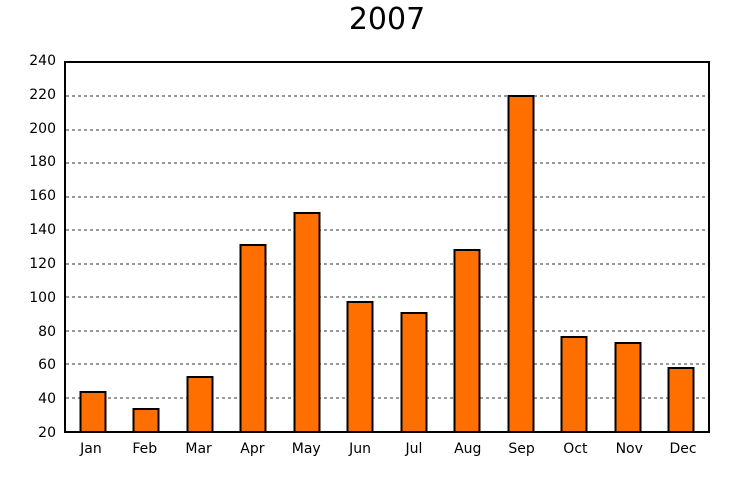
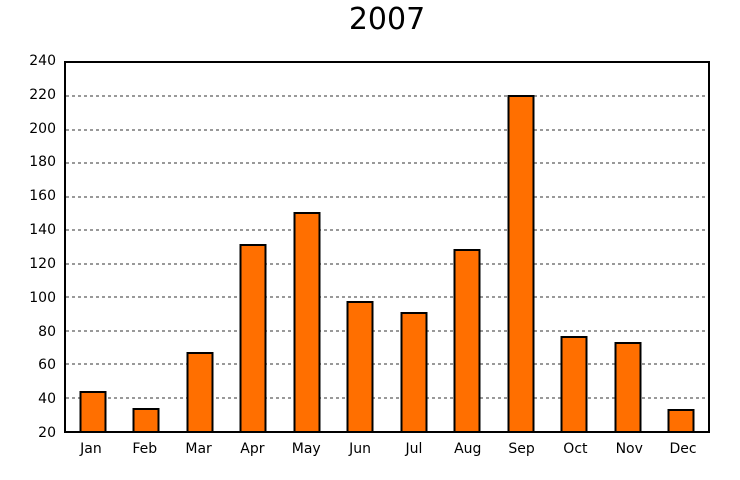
Mar: 53 -> 67
Dec: 58 -> 33
